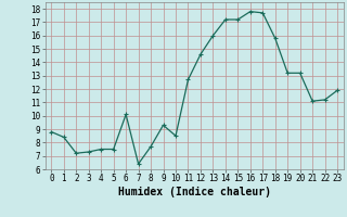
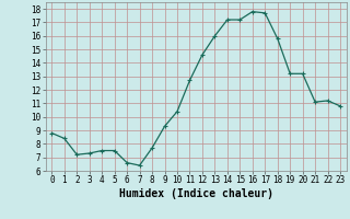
6: 10.1 -> 6.6
10: 8.5 -> 10.4
23: 11.9 -> 10.8
